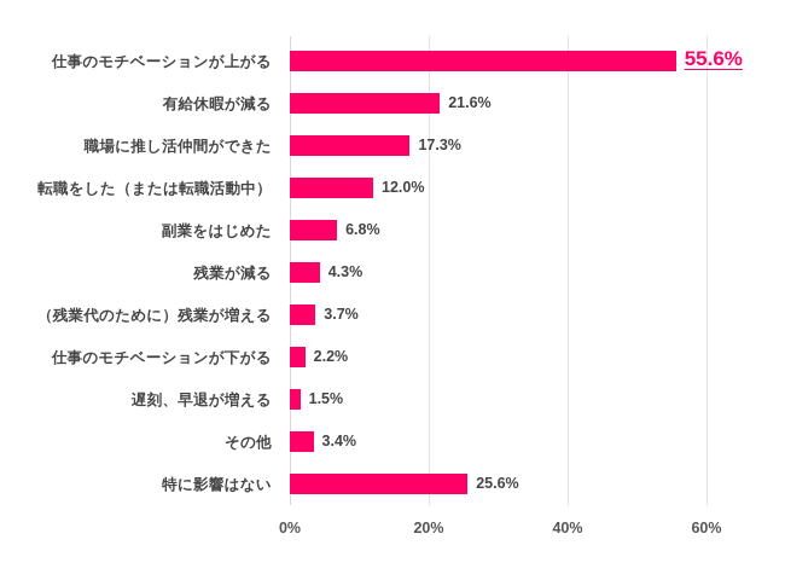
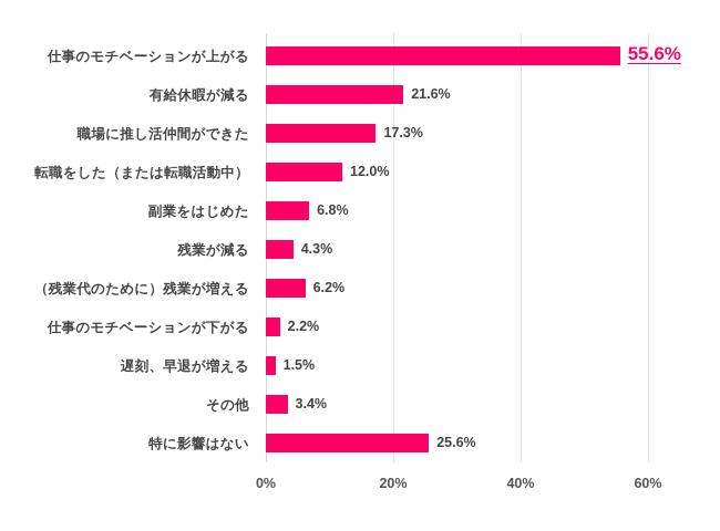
（残業代のために）残業が増える: 3.7% -> 6.2%
